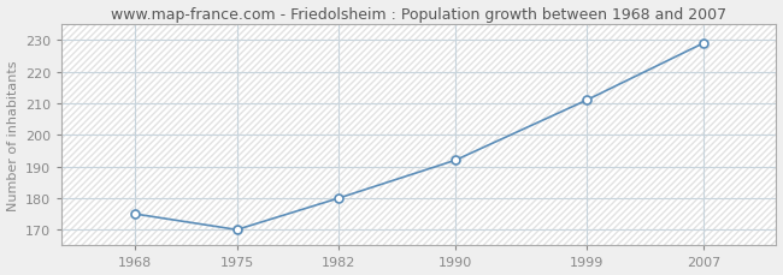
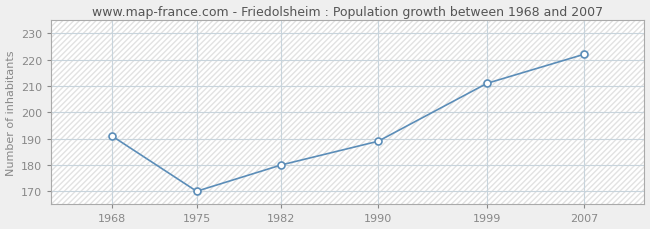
1968: 175 -> 191
1990: 192 -> 189
2007: 229 -> 222
